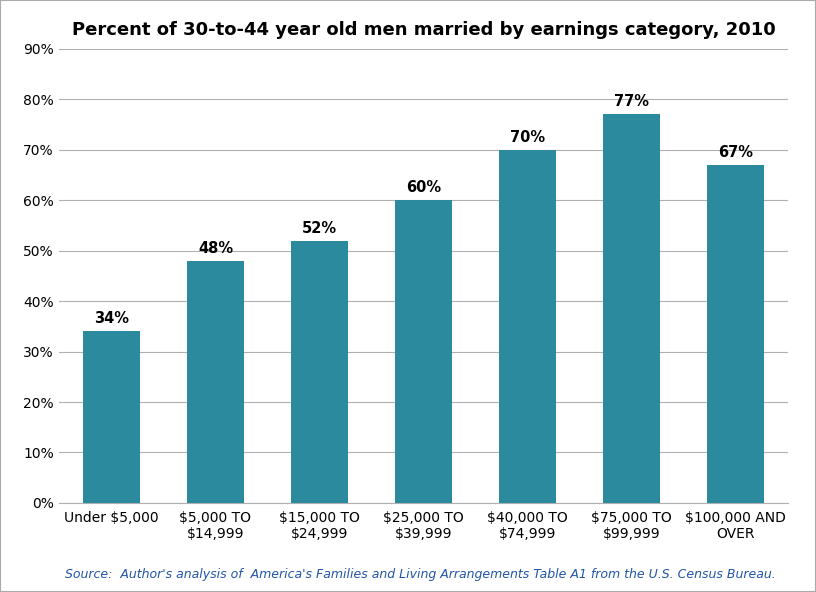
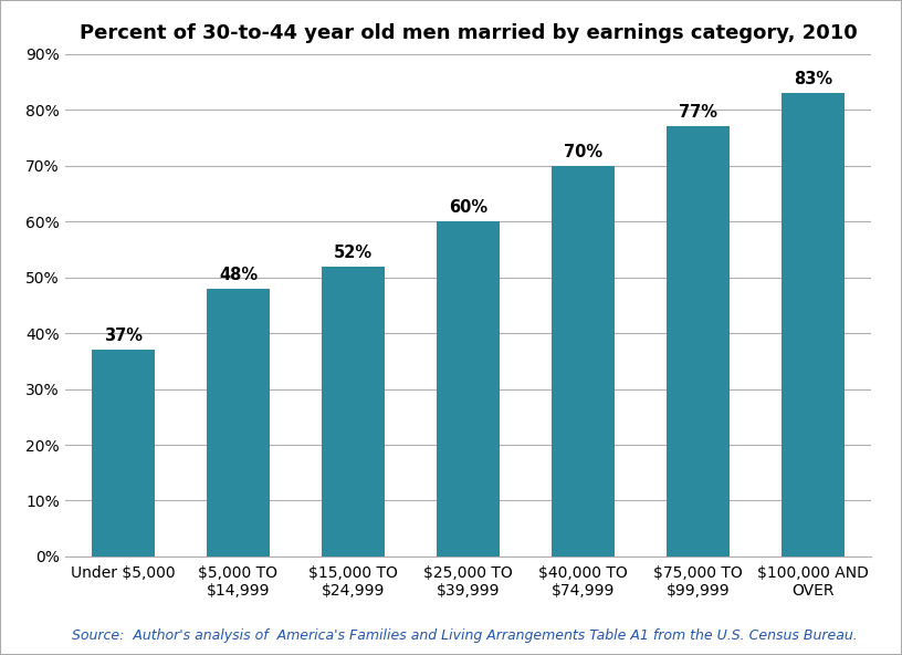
Under $5,000: 34% -> 37%
$100,000 AND OVER: 67% -> 83%
